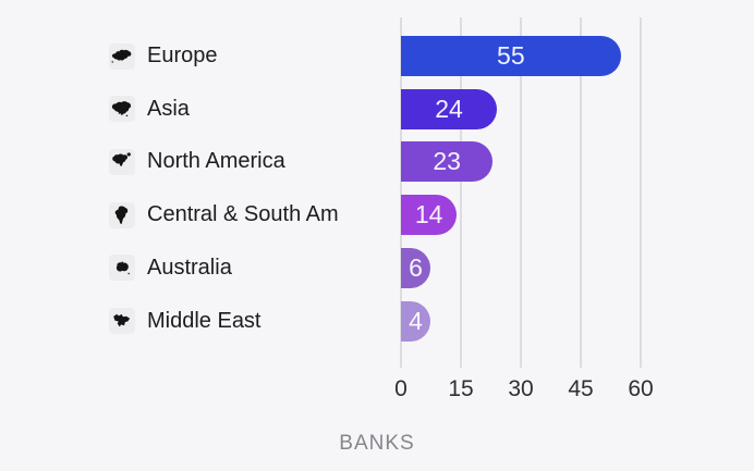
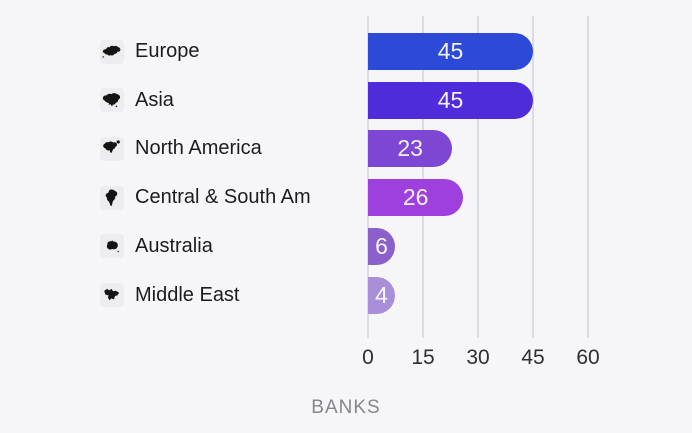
Europe: 55 -> 45
Asia: 24 -> 45
Central & South Am: 14 -> 26
